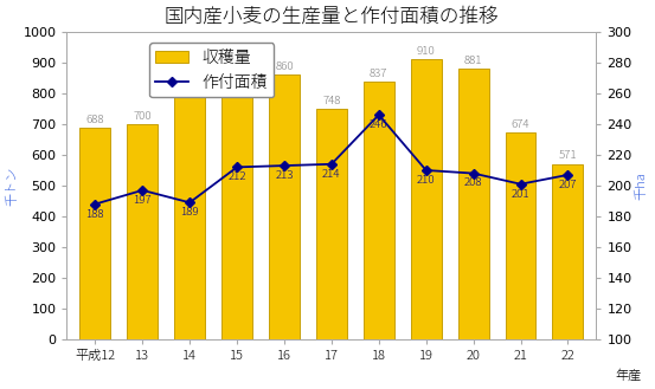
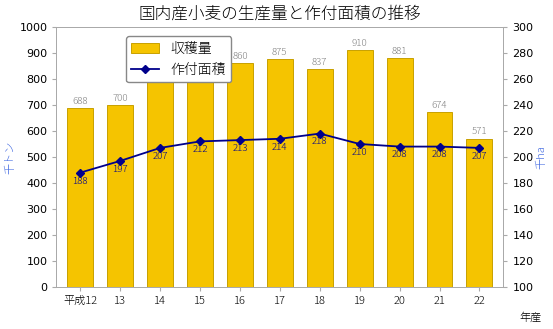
作付面積/14: 189 -> 207
収穫量/17: 748 -> 875
作付面積/18: 246 -> 218
作付面積/21: 201 -> 208
